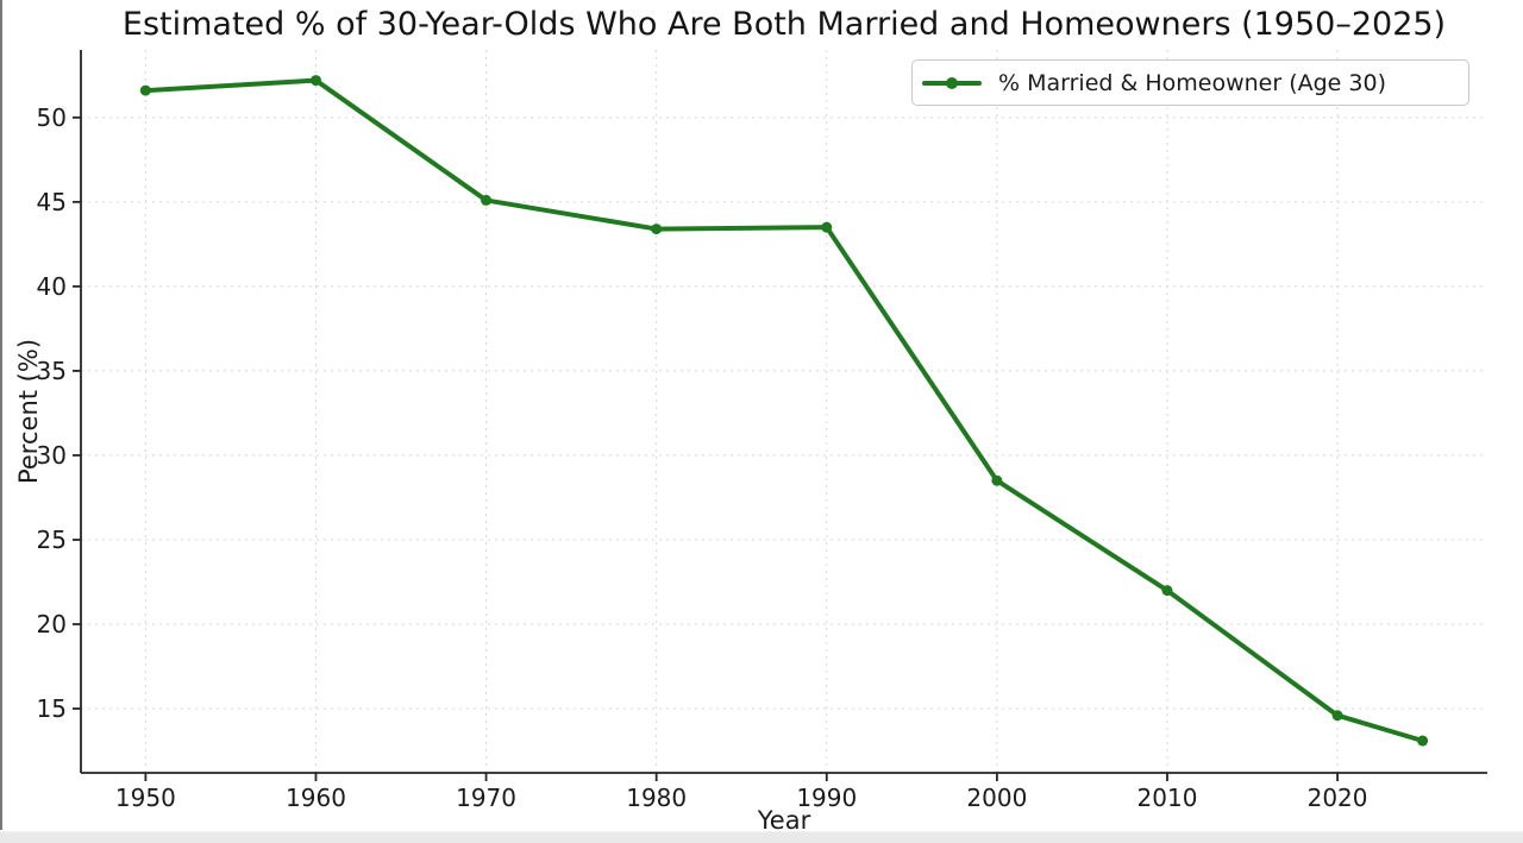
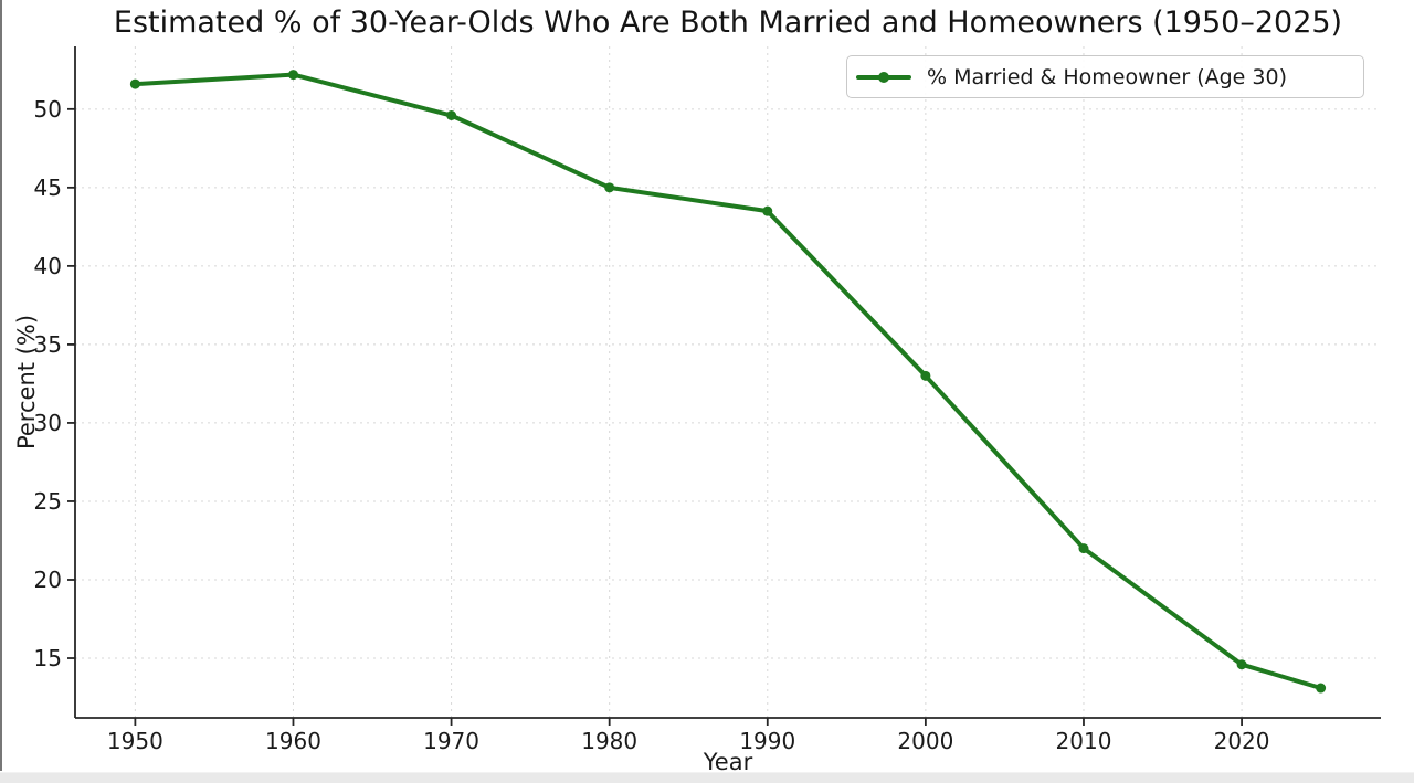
1970: 45.1 -> 49.6
1980: 43.4 -> 45.0
2000: 28.5 -> 33.0
